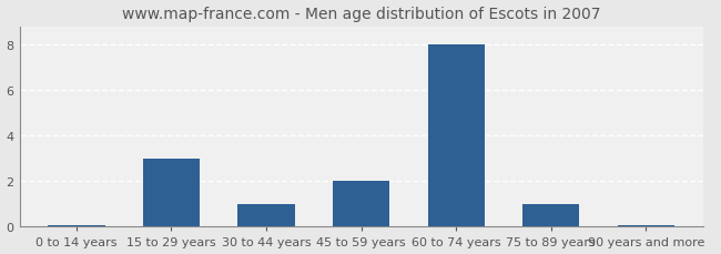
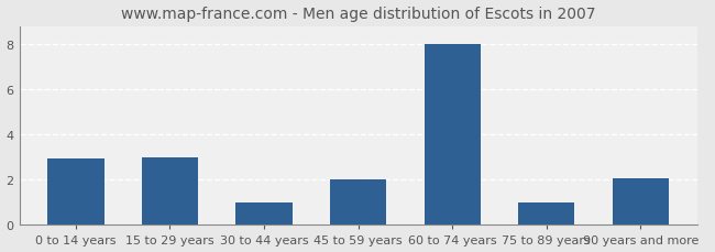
0 to 14 years: 0.07 -> 2.95
90 years and more: 0.07 -> 2.05
